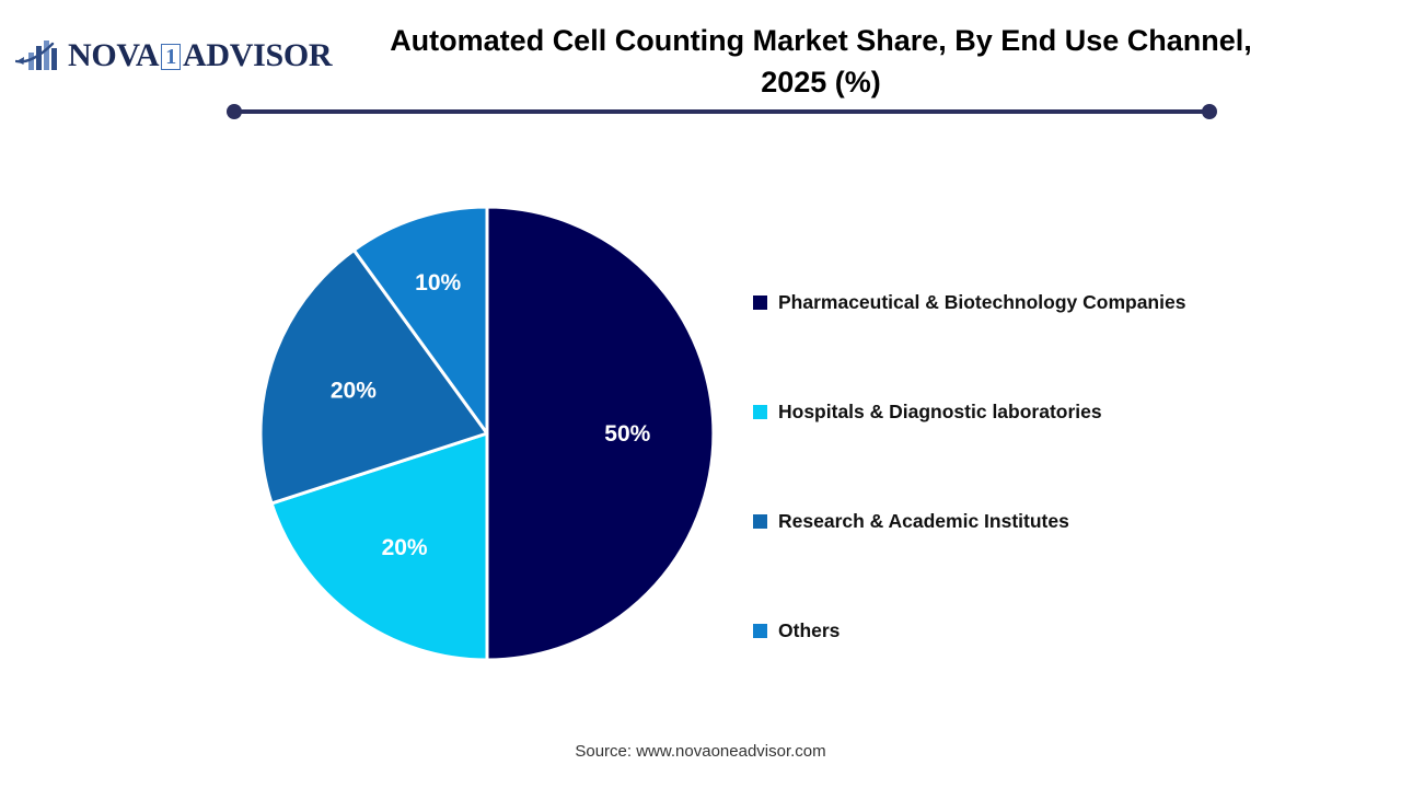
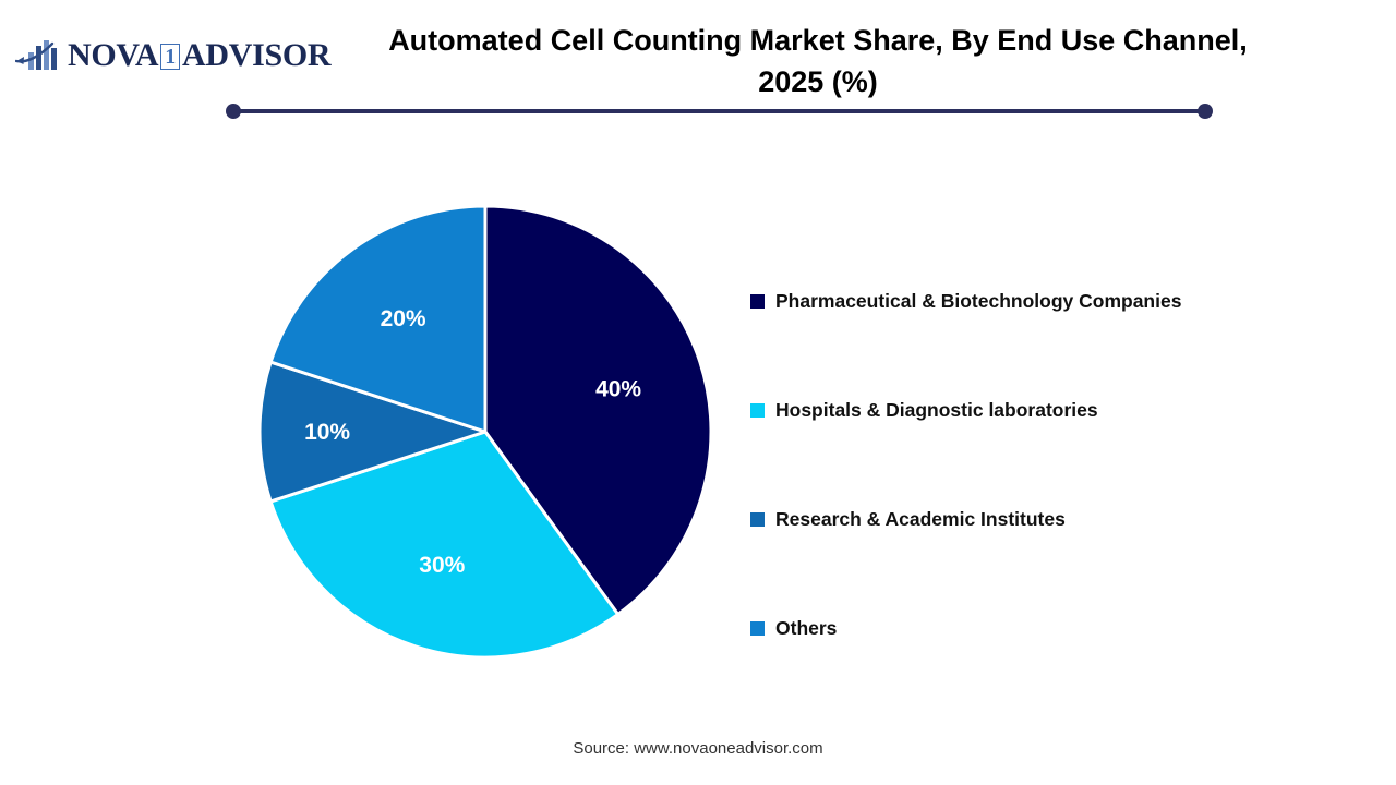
Pharmaceutical & Biotechnology Companies: 50% -> 40%
Hospitals & Diagnostic laboratories: 20% -> 30%
Research & Academic Institutes: 20% -> 10%
Others: 10% -> 20%
